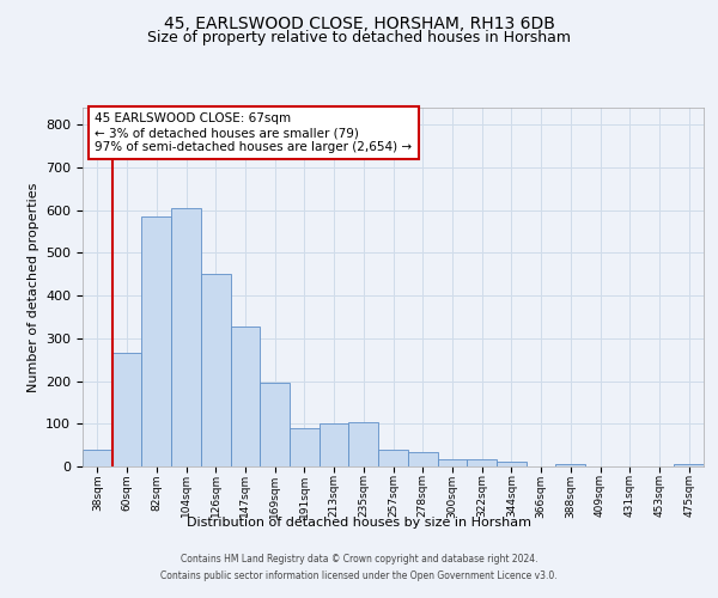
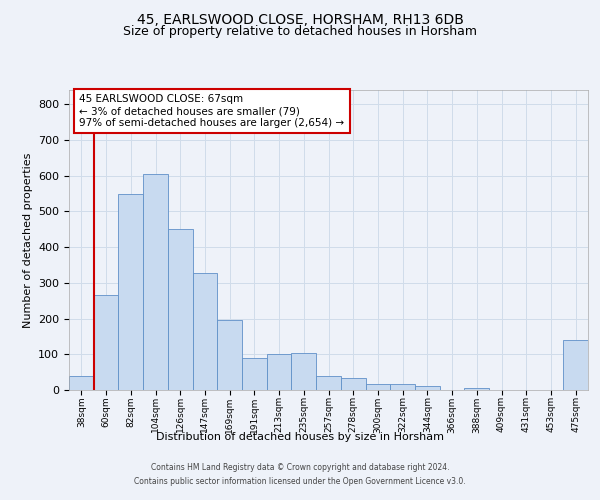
82sqm: 585 -> 550
475sqm: 7 -> 140
